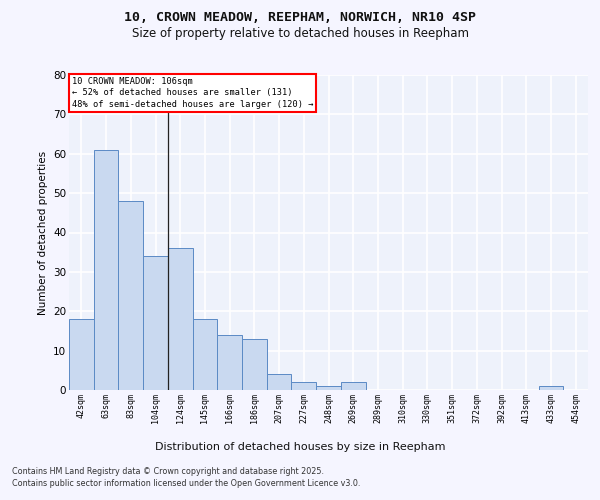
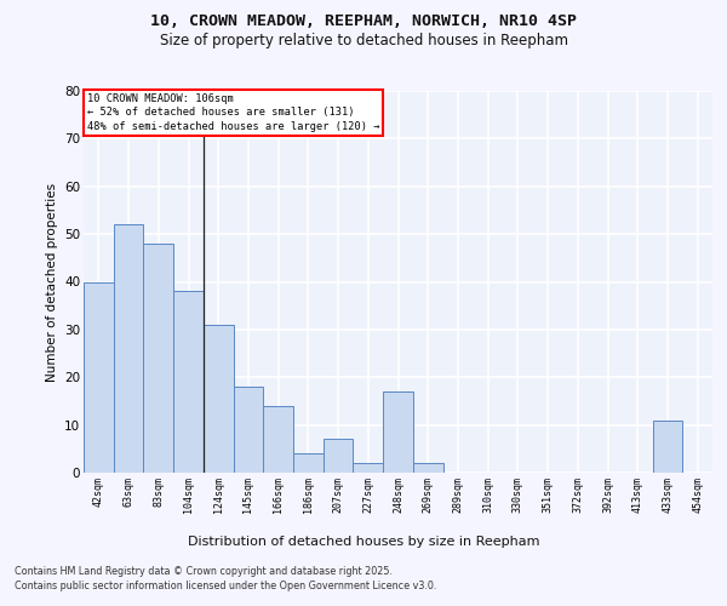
42sqm: 18 -> 40
63sqm: 61 -> 52
104sqm: 34 -> 38
124sqm: 36 -> 31
186sqm: 13 -> 4
207sqm: 4 -> 7
248sqm: 1 -> 17
433sqm: 1 -> 11
